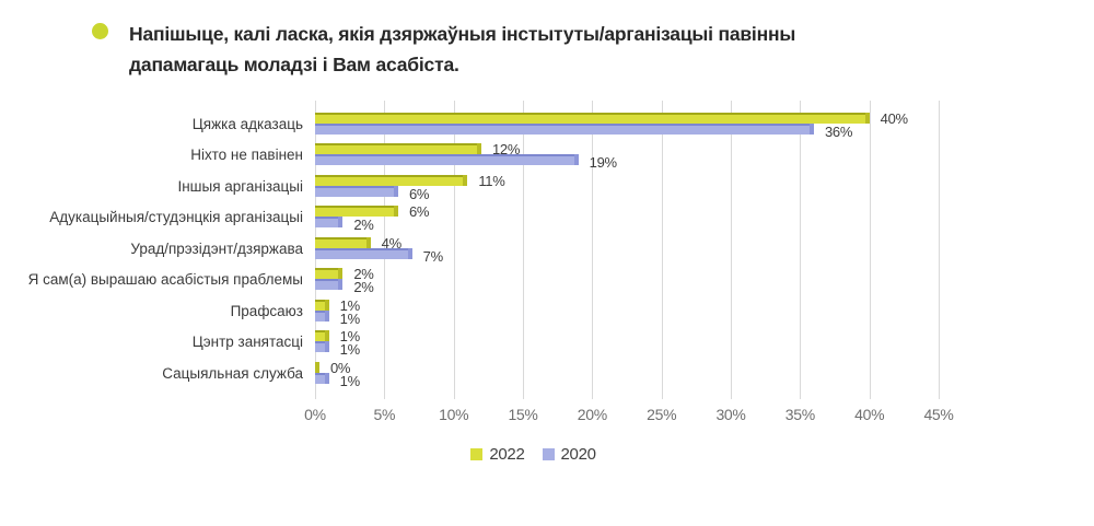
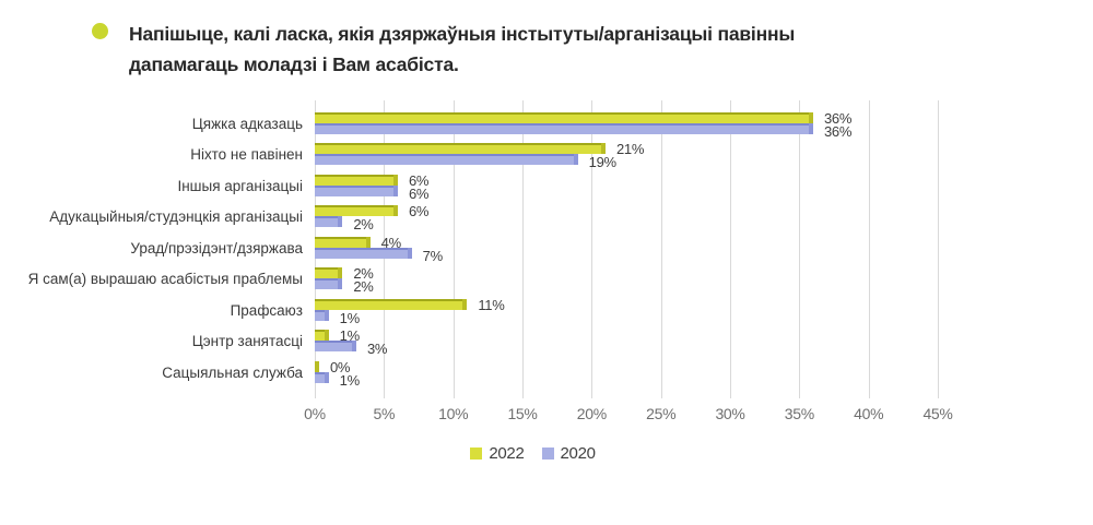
2022/Цяжка адказаць: 40% -> 36%
2022/Ніхто не павінен: 12% -> 21%
2022/Іншыя арганізацыі: 11% -> 6%
2022/Прафсаюз: 1% -> 11%
2020/Цэнтр занятасці: 1% -> 3%
